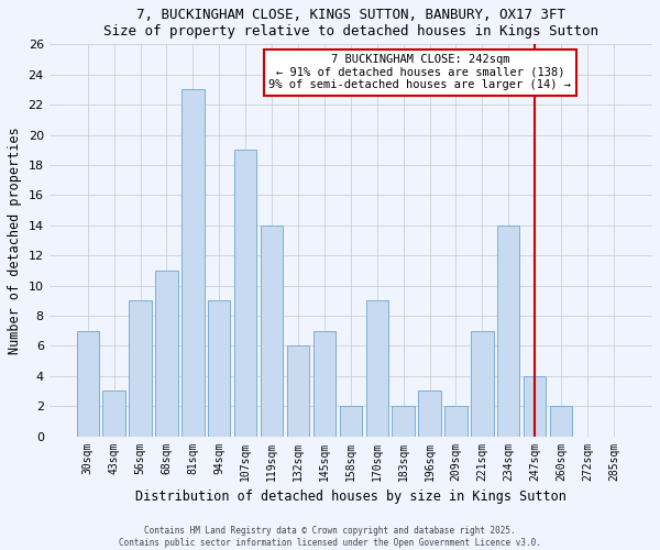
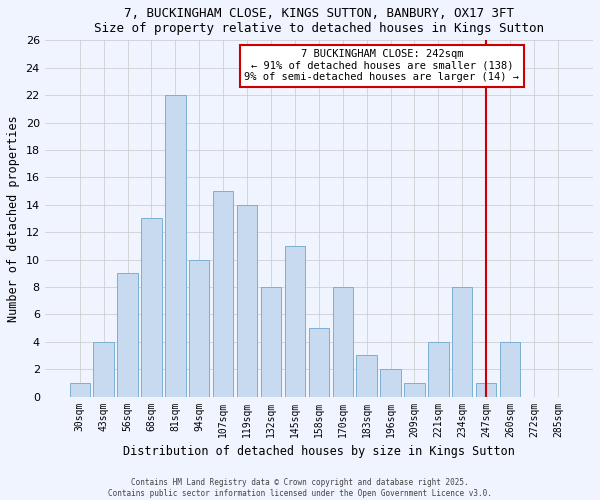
30sqm: 7 -> 1
43sqm: 3 -> 4
68sqm: 11 -> 13
81sqm: 23 -> 22
94sqm: 9 -> 10
107sqm: 19 -> 15
132sqm: 6 -> 8
145sqm: 7 -> 11
158sqm: 2 -> 5
170sqm: 9 -> 8
183sqm: 2 -> 3
196sqm: 3 -> 2
209sqm: 2 -> 1
221sqm: 7 -> 4
234sqm: 14 -> 8
247sqm: 4 -> 1
260sqm: 2 -> 4
